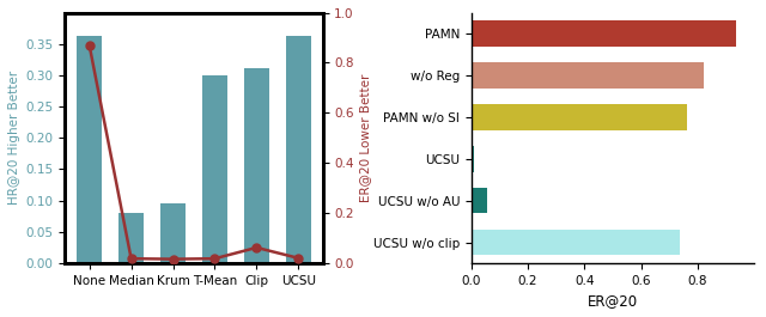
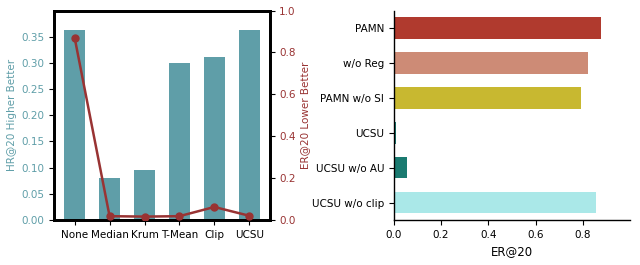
PAMN: 0.935 -> 0.875
PAMN w/o SI: 0.760 -> 0.790
UCSU w/o clip: 0.735 -> 0.855
